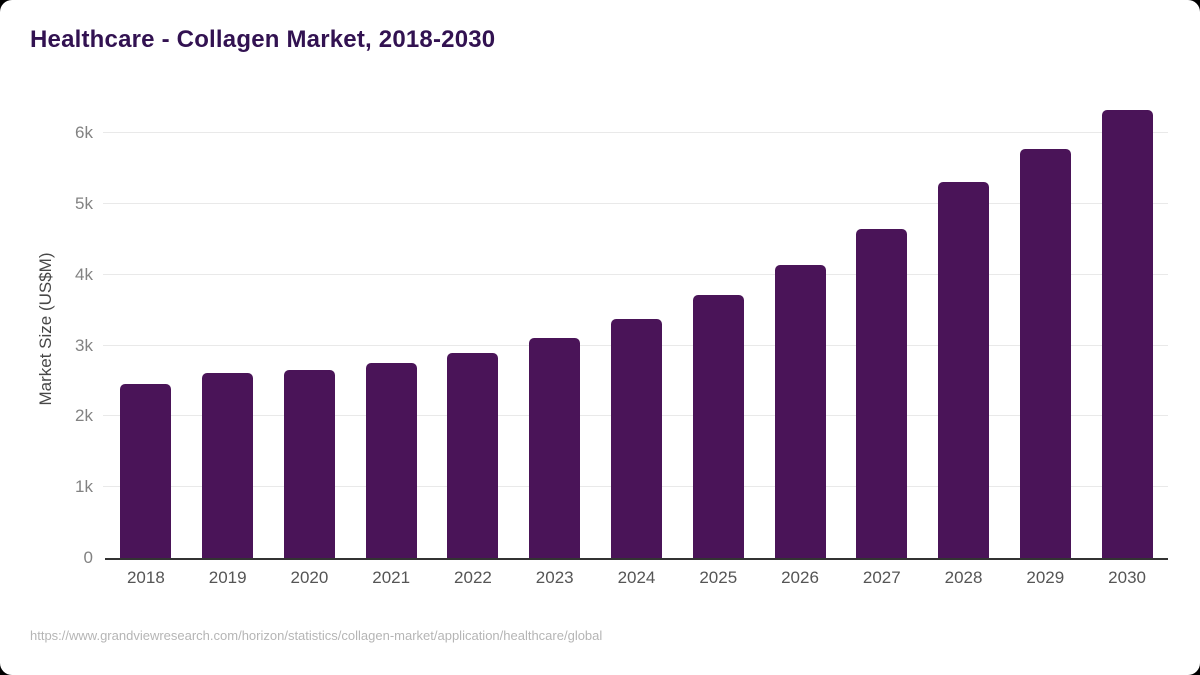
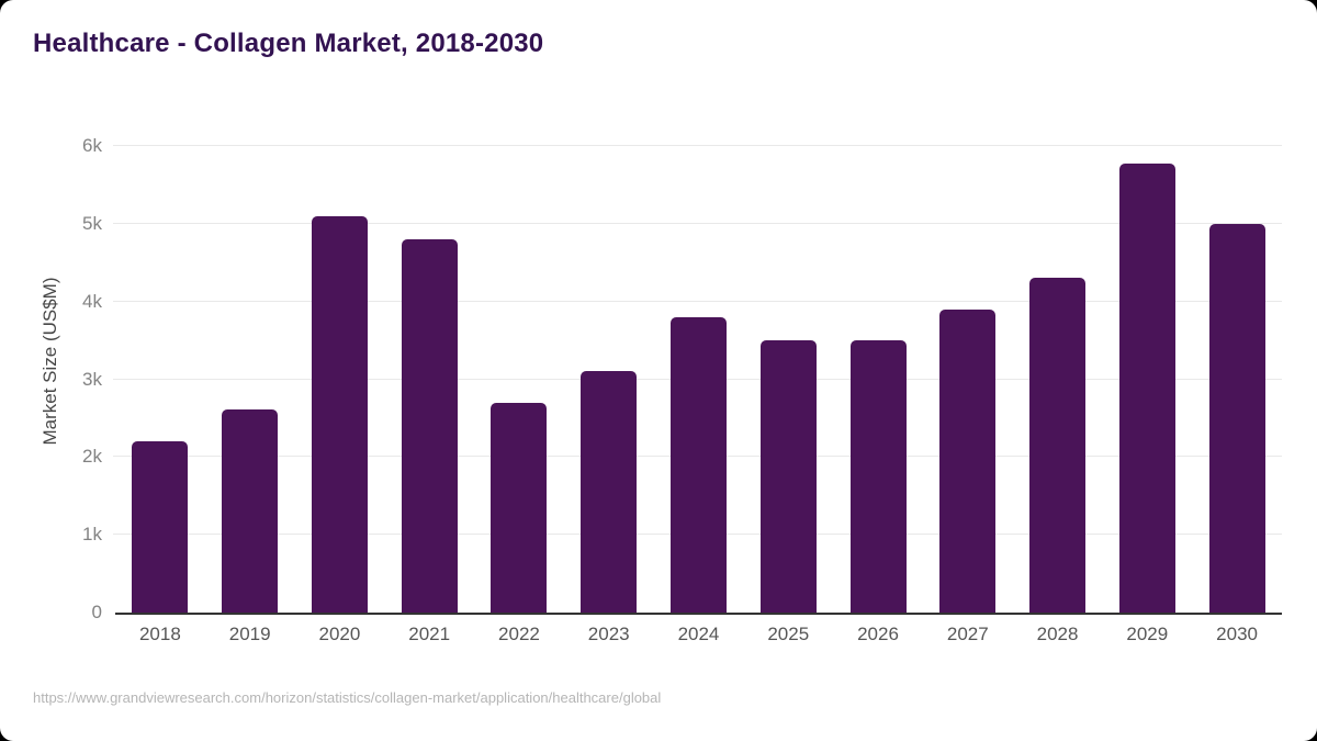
2018: 2.4k -> 2.2k
2020: 2.7k -> 5.1k
2021: 2.8k -> 4.8k
2022: 2.9k -> 2.7k
2024: 3.4k -> 3.8k
2025: 3.7k -> 3.5k
2026: 4.1k -> 3.5k
2027: 4.6k -> 3.9k
2028: 5.3k -> 4.3k
2030: 6.3k -> 5.0k
